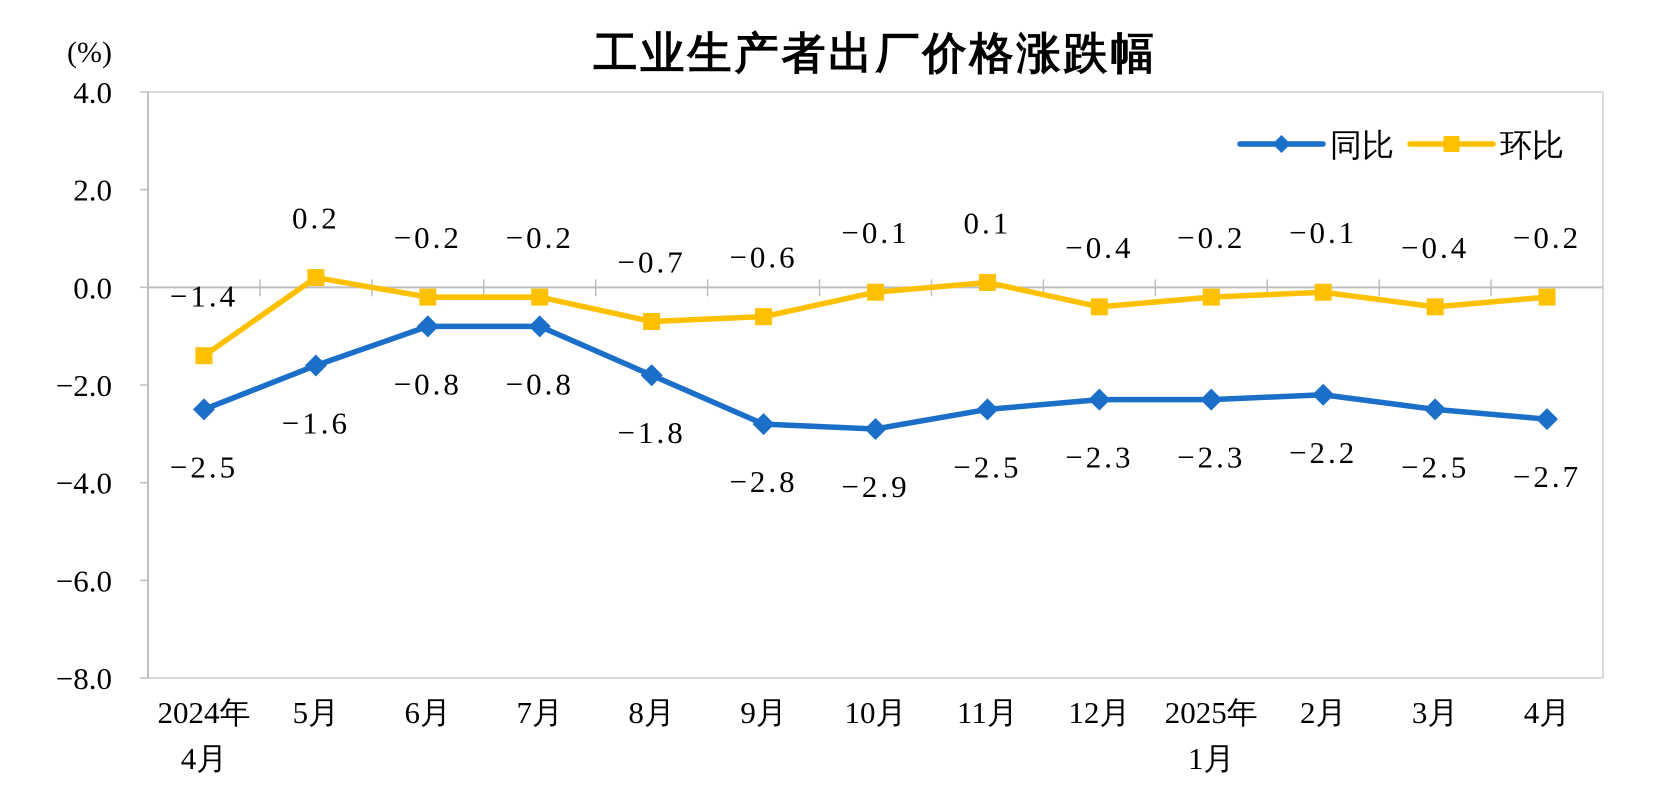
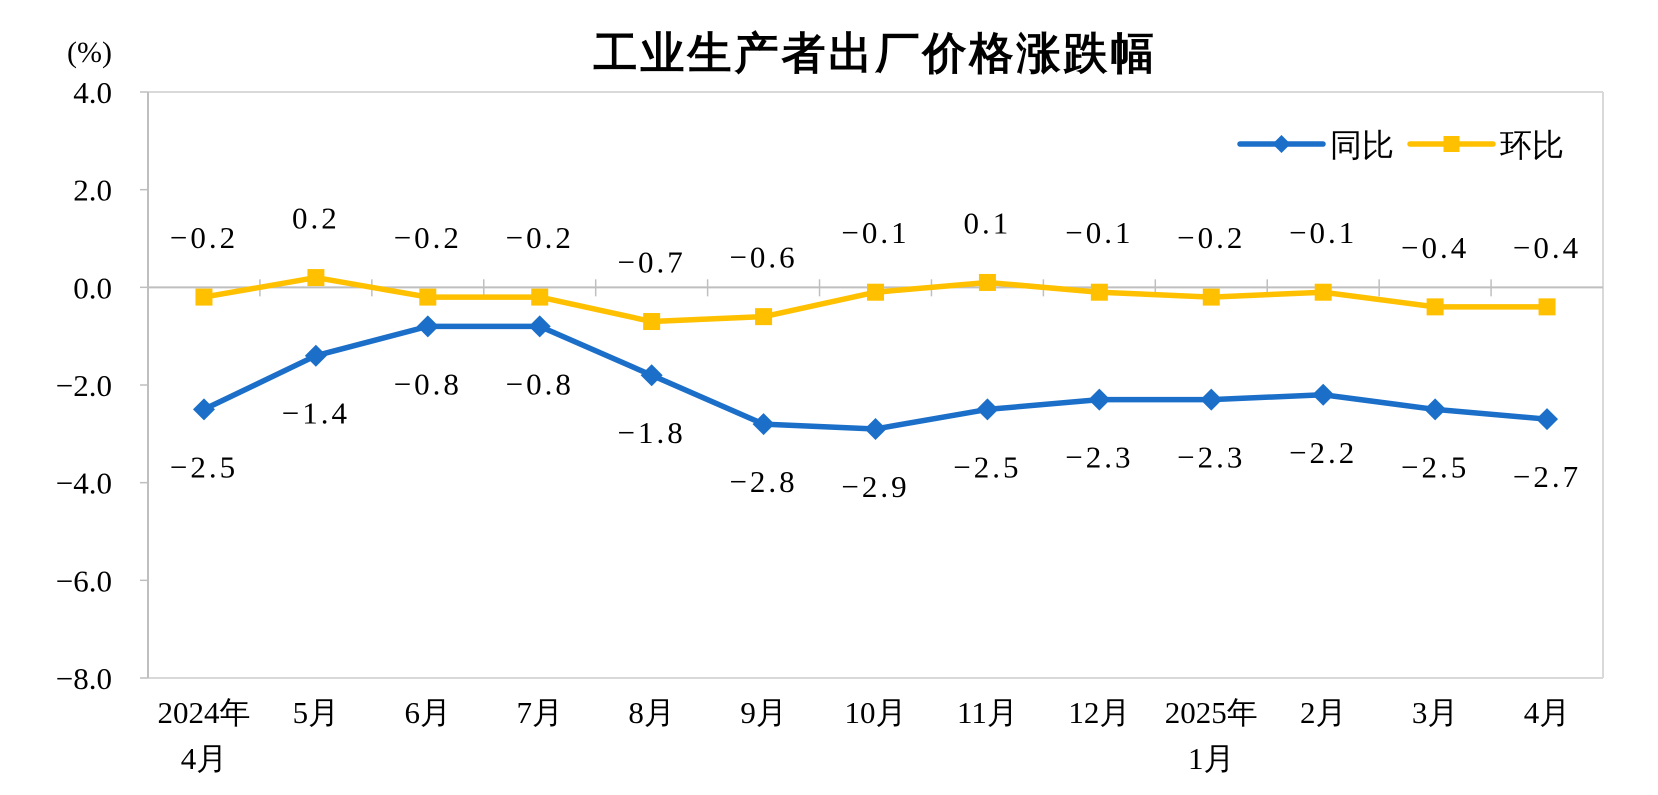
环比/2024年 4月: −1.4 -> −0.2
同比/5月: −1.6 -> −1.4
环比/12月: −0.4 -> −0.1
环比/4月: −0.2 -> −0.4
